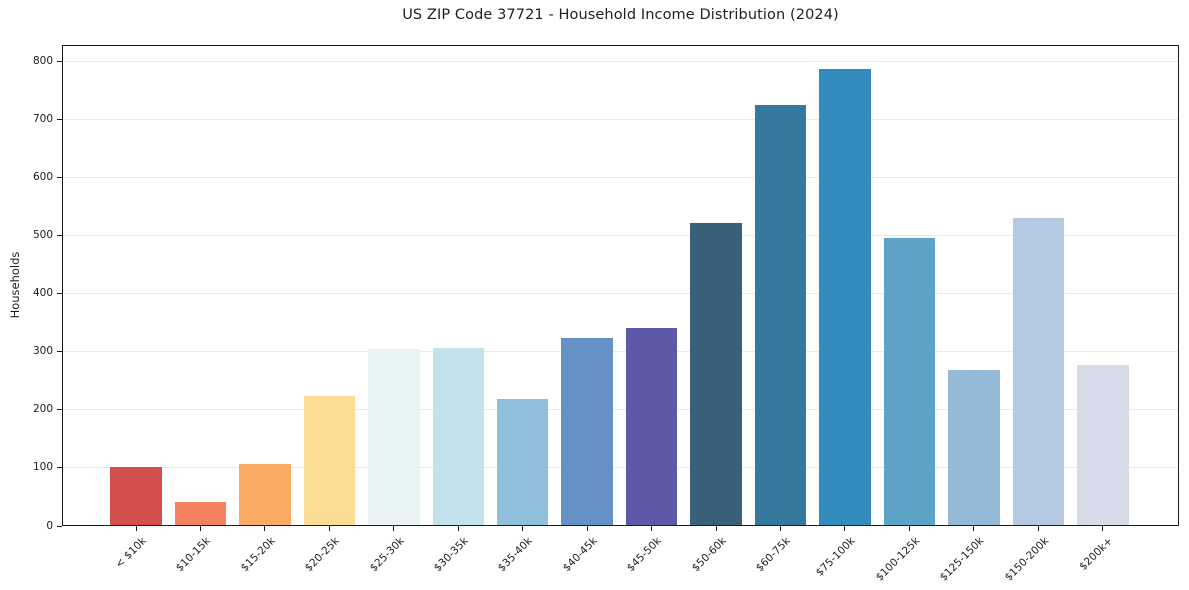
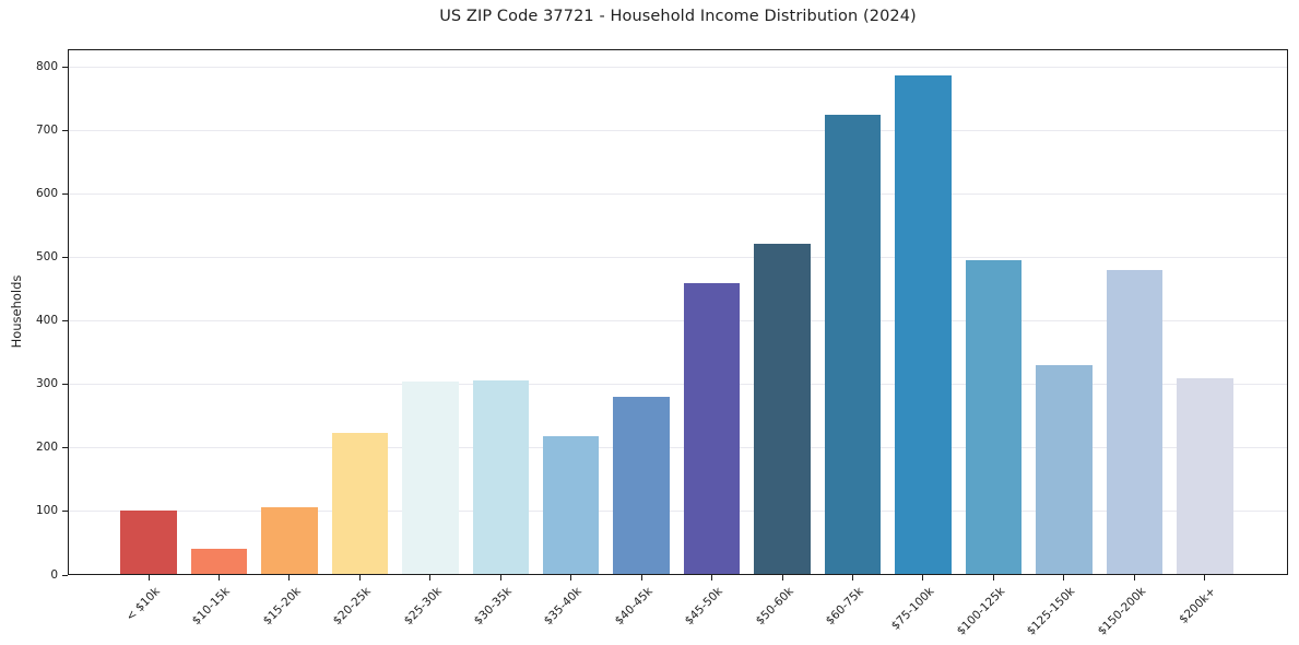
$40-45k: 320 -> 280
$45-50k: 340 -> 460
$125-150k: 270 -> 330
$150-200k: 530 -> 480
$200k+: 280 -> 310
